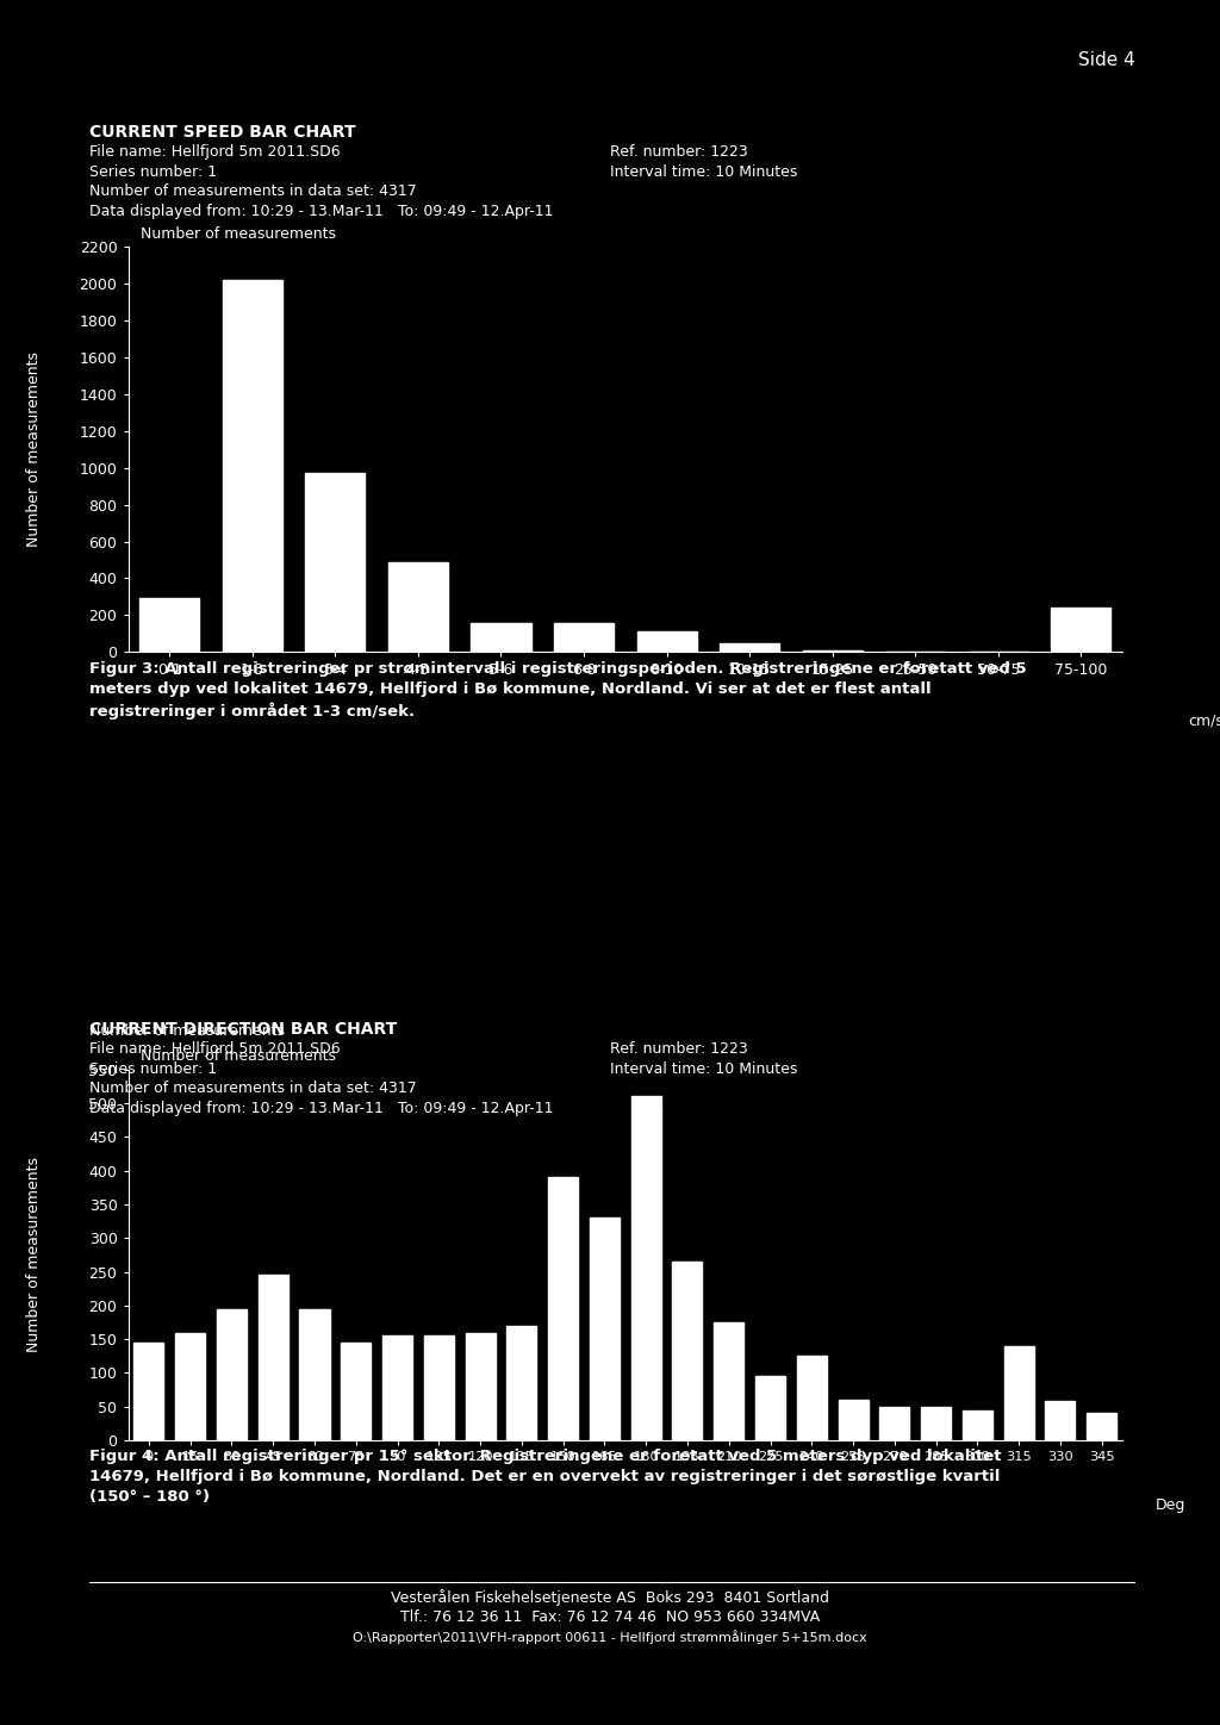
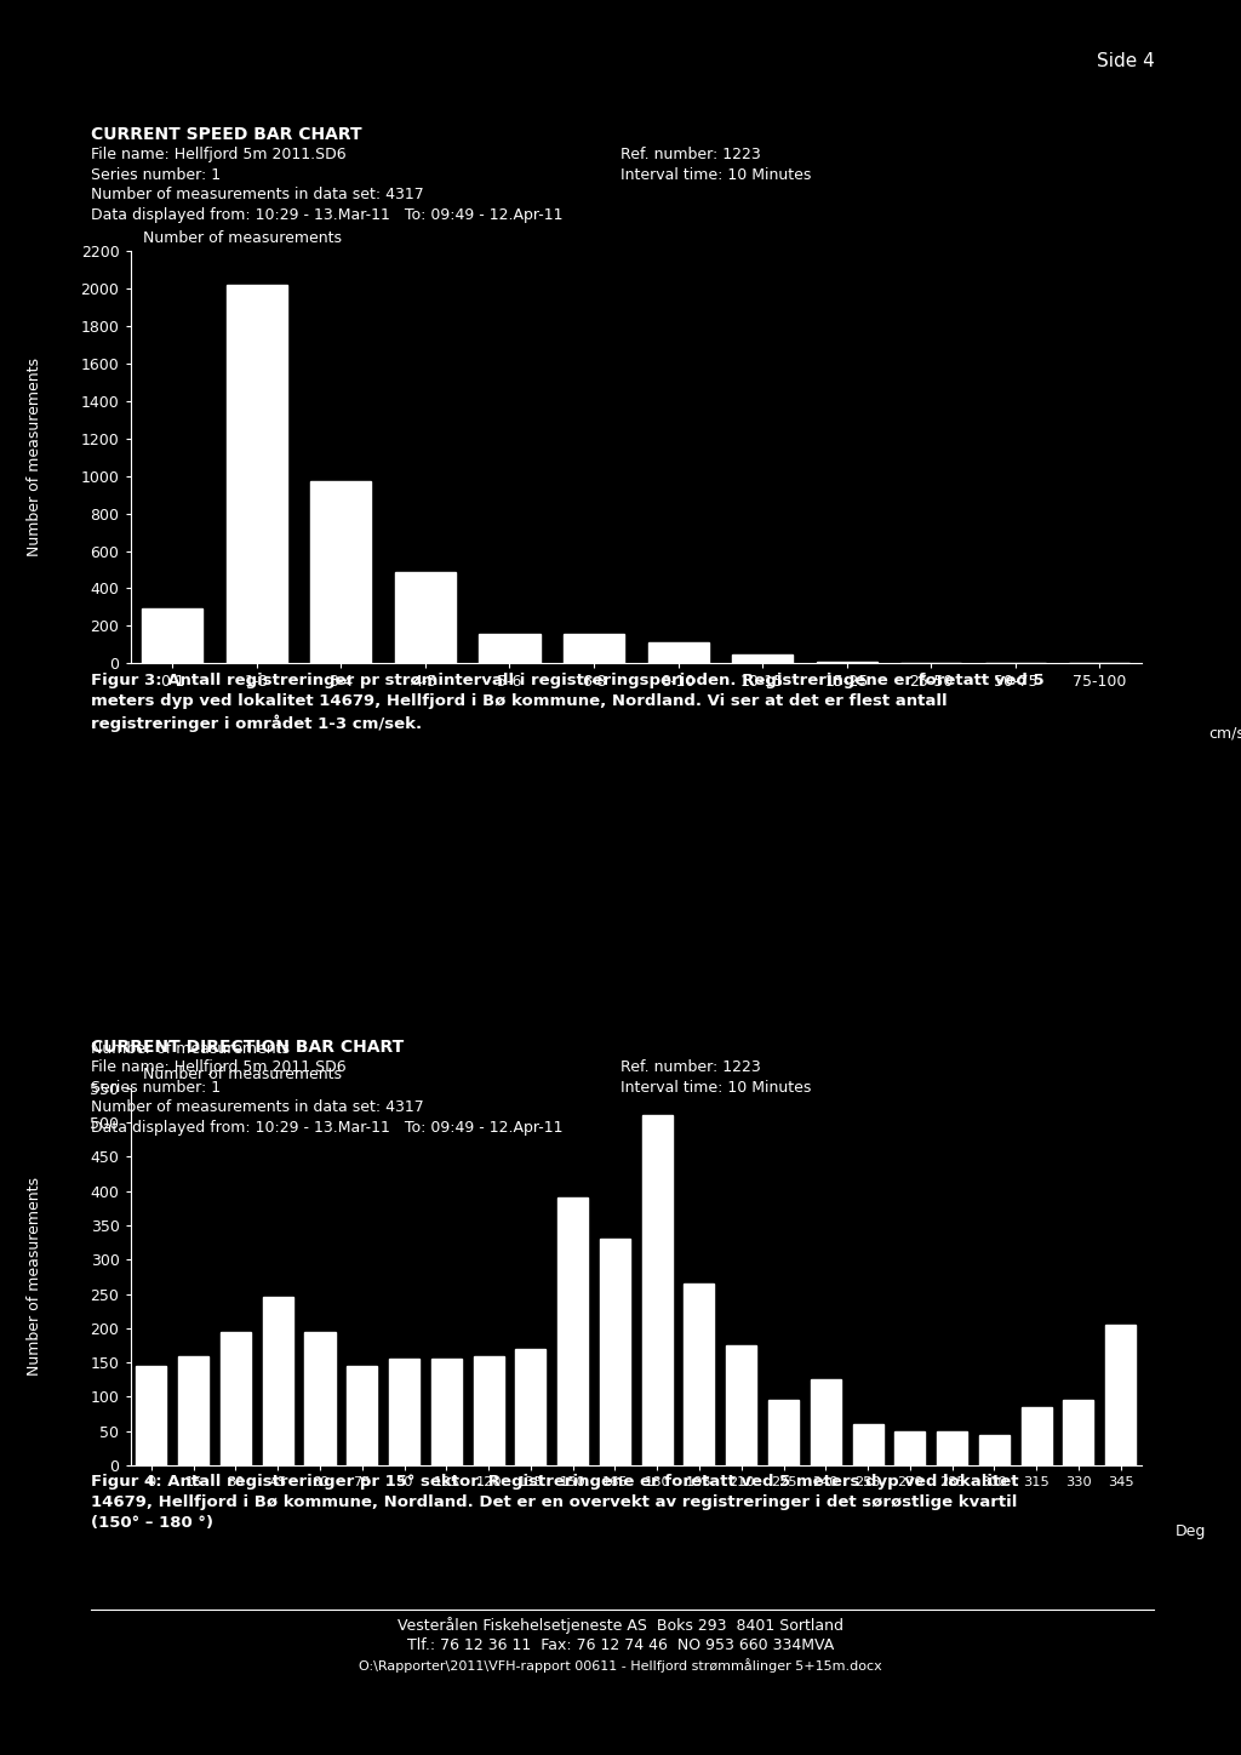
75-100: 240 -> 0
315: 140 -> 85
330: 58 -> 95
345: 40 -> 205
